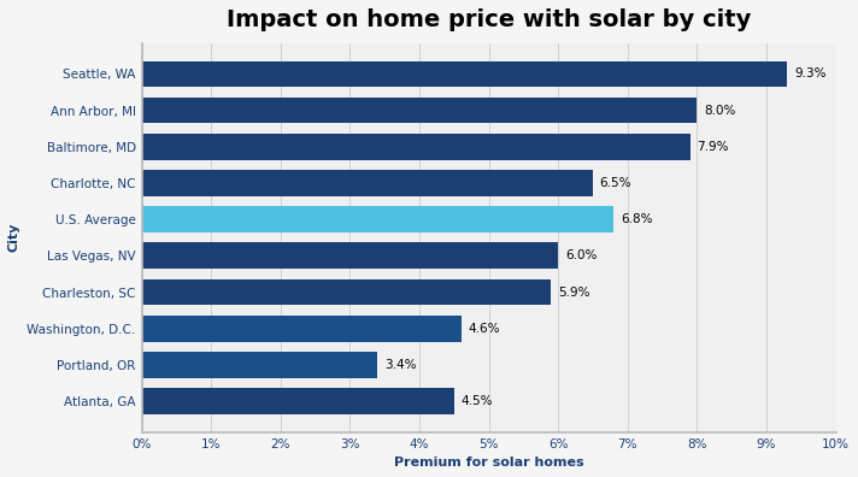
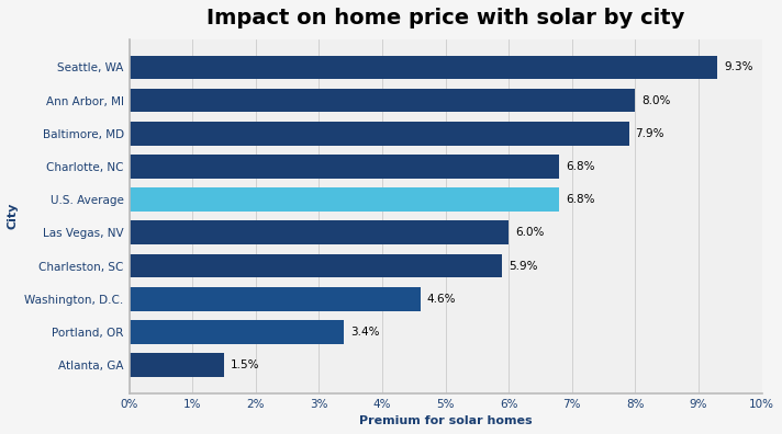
Charlotte, NC: 6.5% -> 6.8%
Atlanta, GA: 4.5% -> 1.5%
